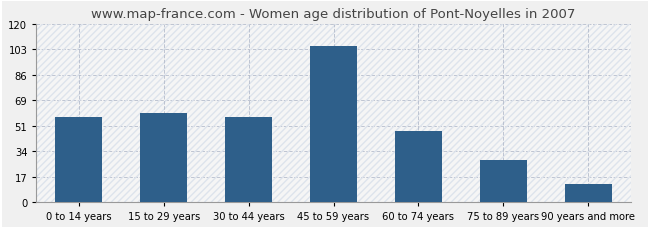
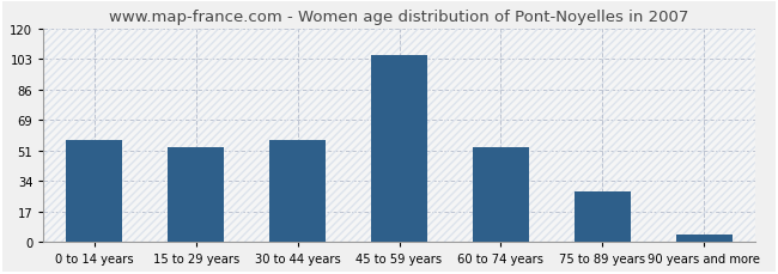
15 to 29 years: 60 -> 53
60 to 74 years: 48 -> 53
90 years and more: 12 -> 4
